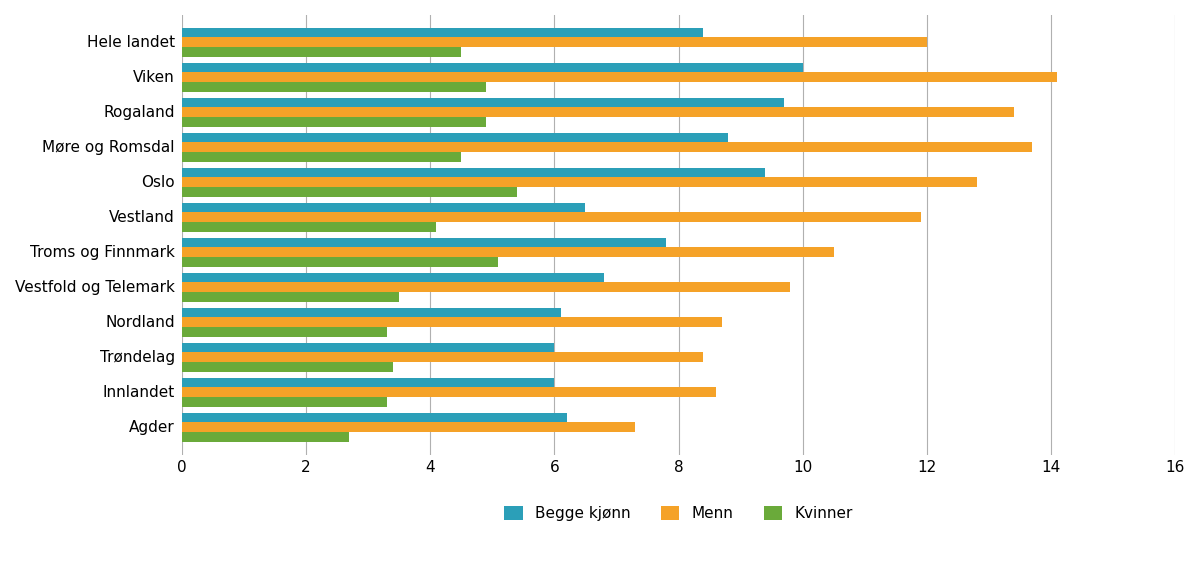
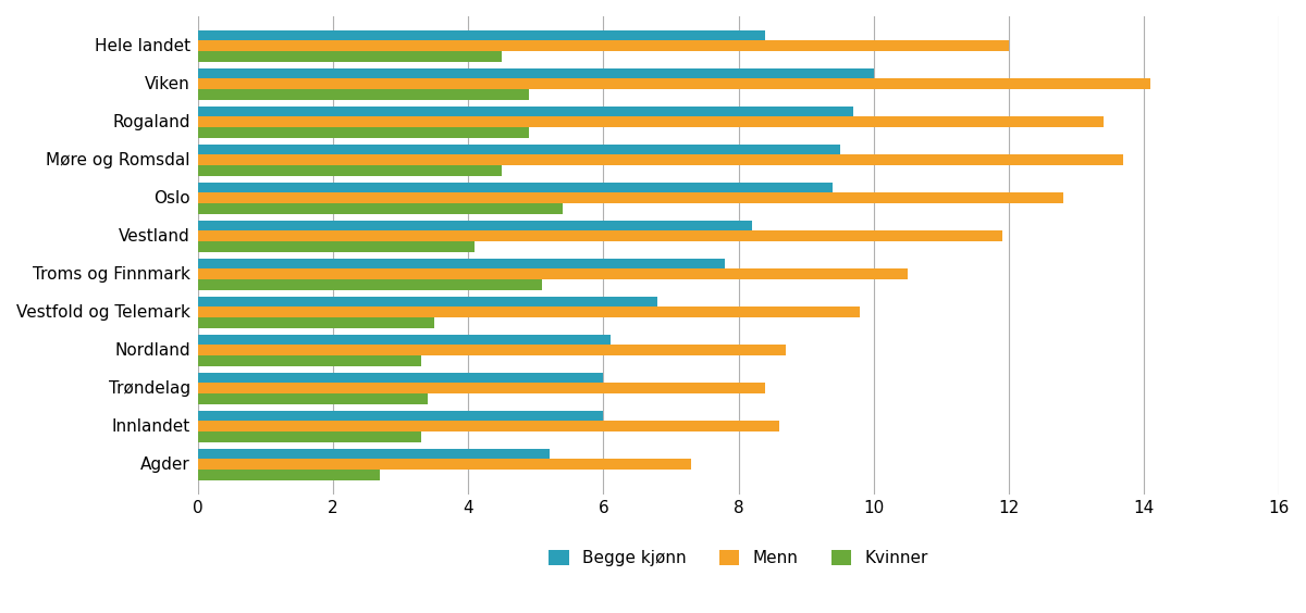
Begge kjønn/Møre og Romsdal: 8.8 -> 9.5
Begge kjønn/Vestland: 6.5 -> 8.2
Begge kjønn/Agder: 6.2 -> 5.2
